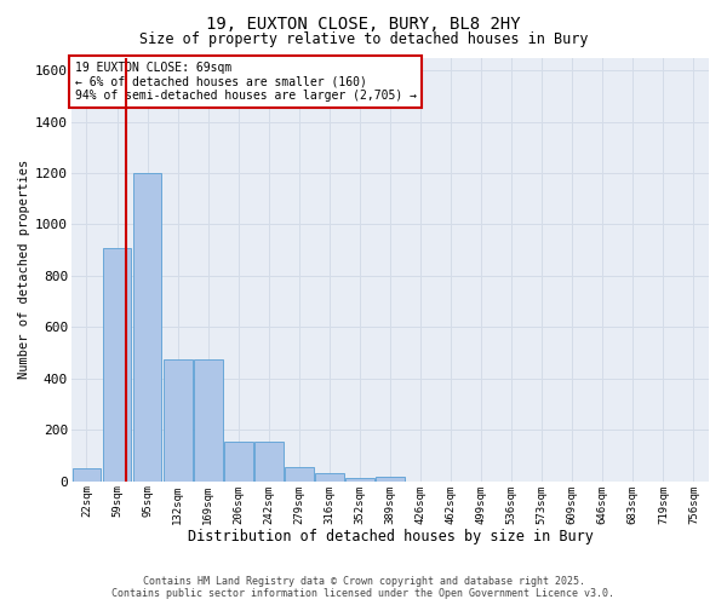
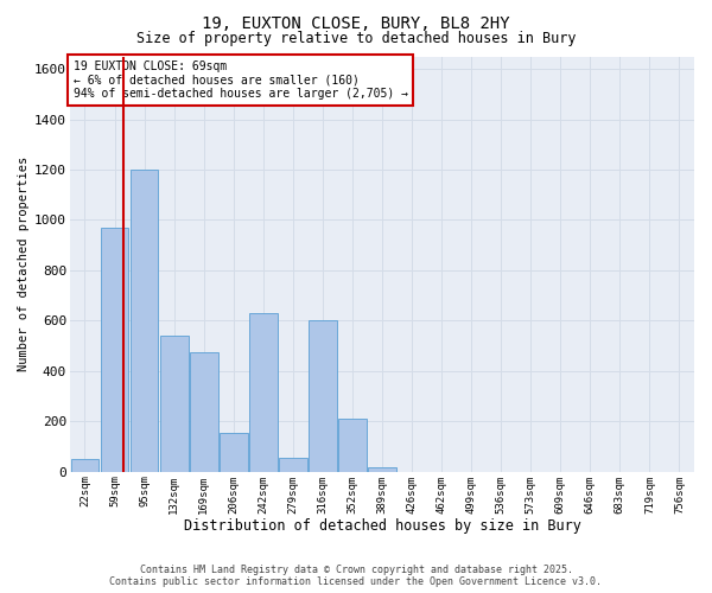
59sqm: 910 -> 970
132sqm: 475 -> 540
242sqm: 155 -> 630
316sqm: 30 -> 600
352sqm: 15 -> 210
